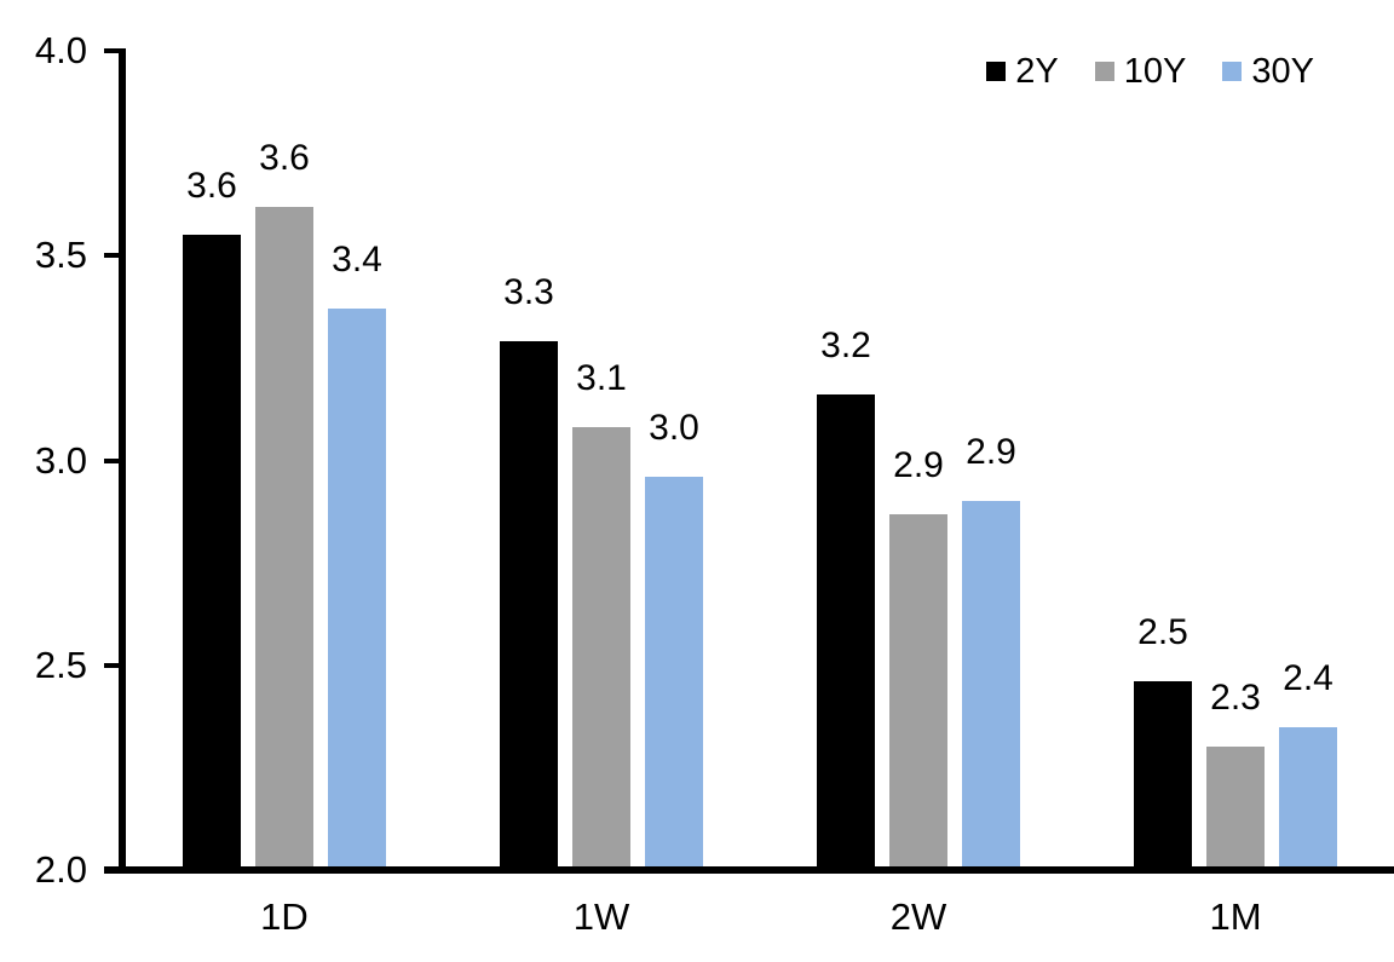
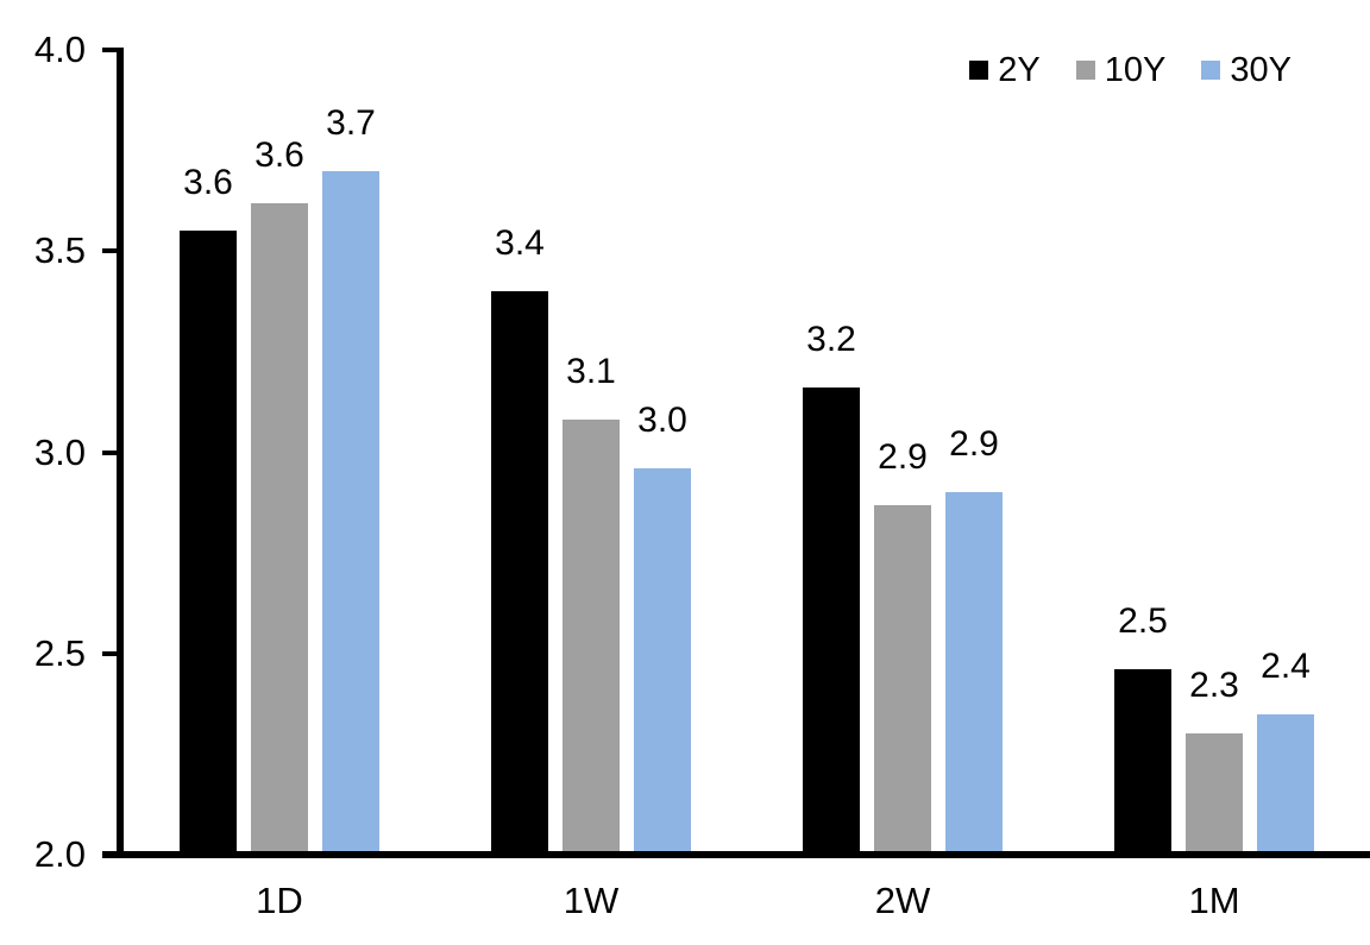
30Y/1D: 3.4 -> 3.7
2Y/1W: 3.3 -> 3.4
